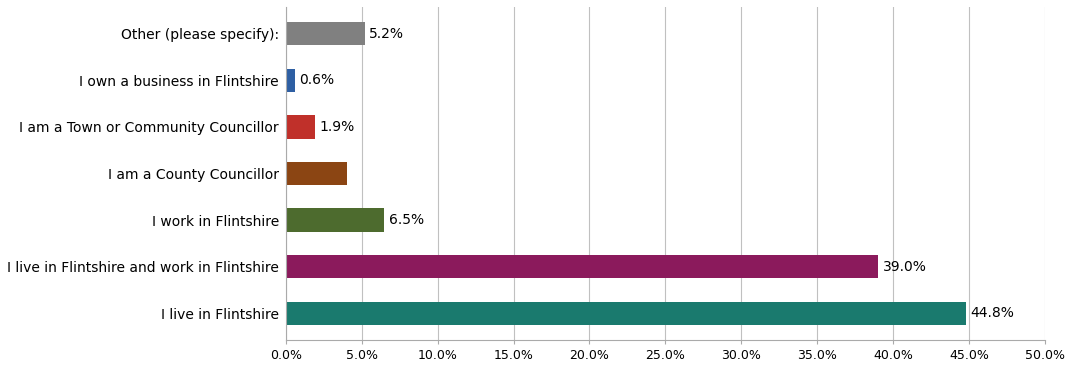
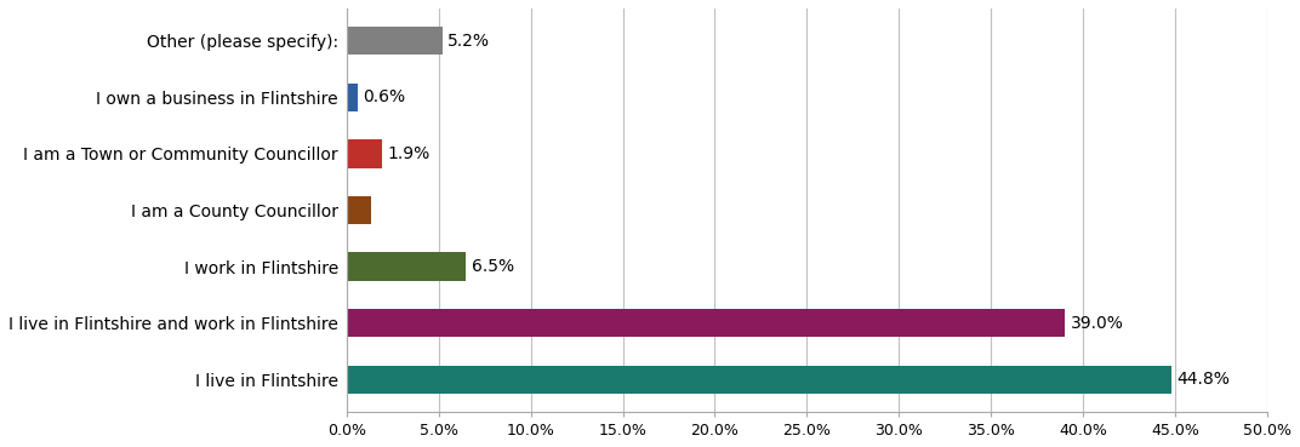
I am a County Councillor: 4.0% -> 1.3%
